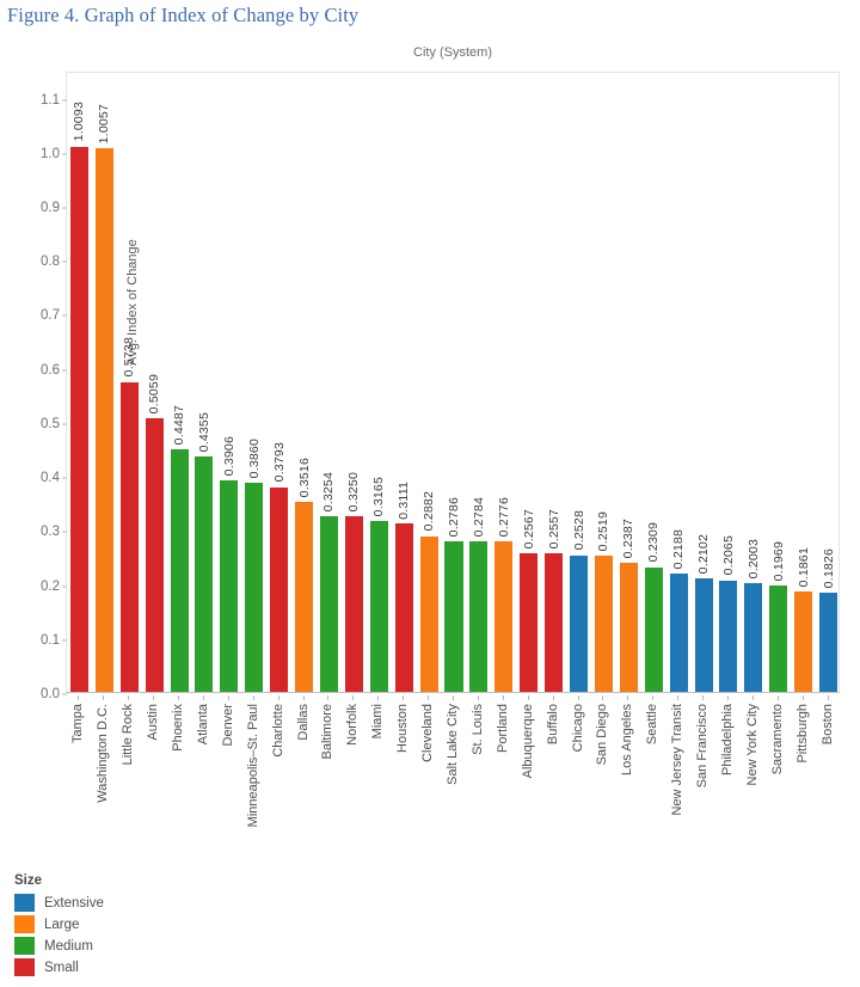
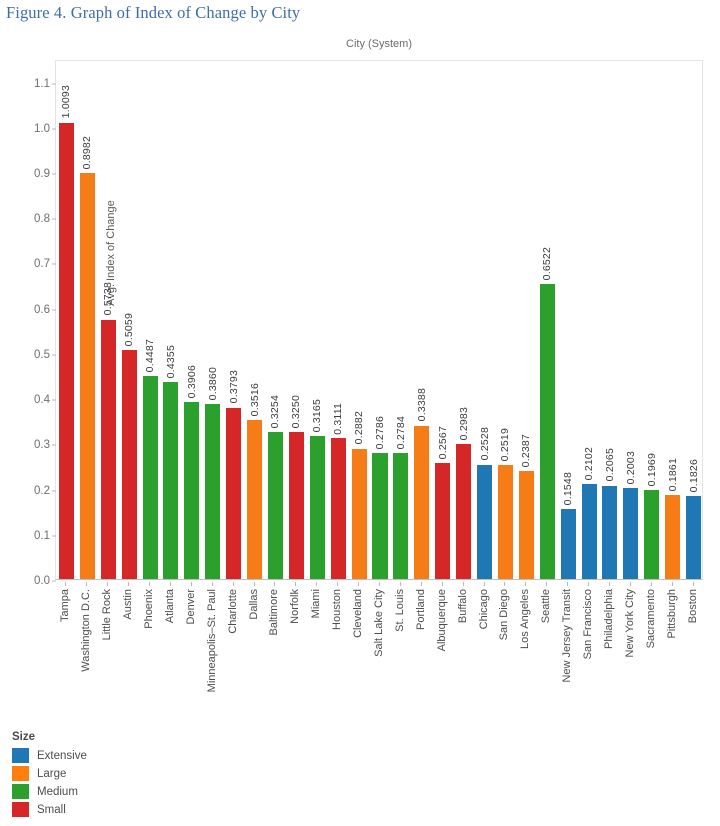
Washington D.C.: 1.0057 -> 0.8982
Portland: 0.2776 -> 0.3388
Buffalo: 0.2557 -> 0.2983
Seattle: 0.2309 -> 0.6522
New Jersey Transit: 0.2188 -> 0.1548
